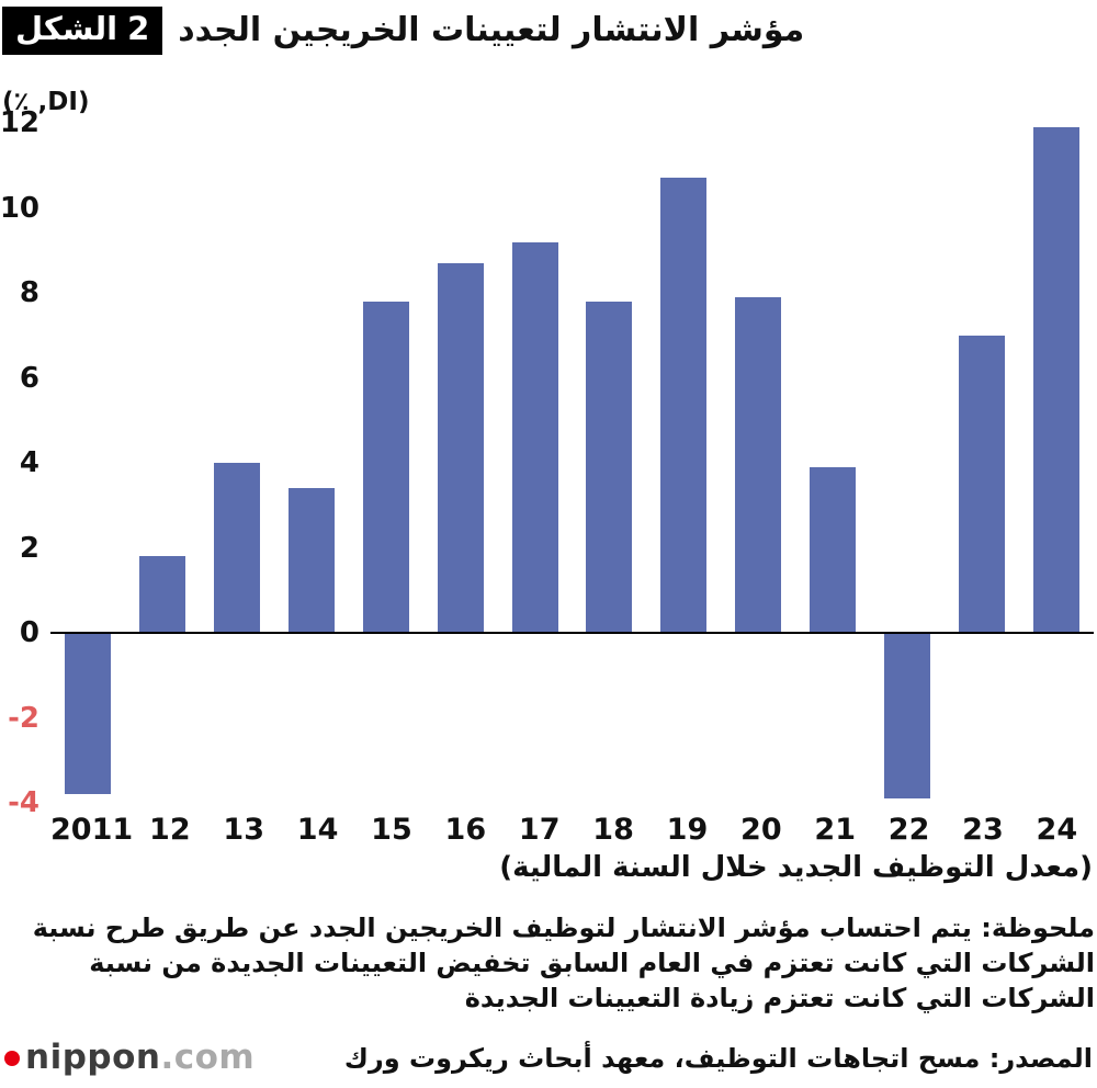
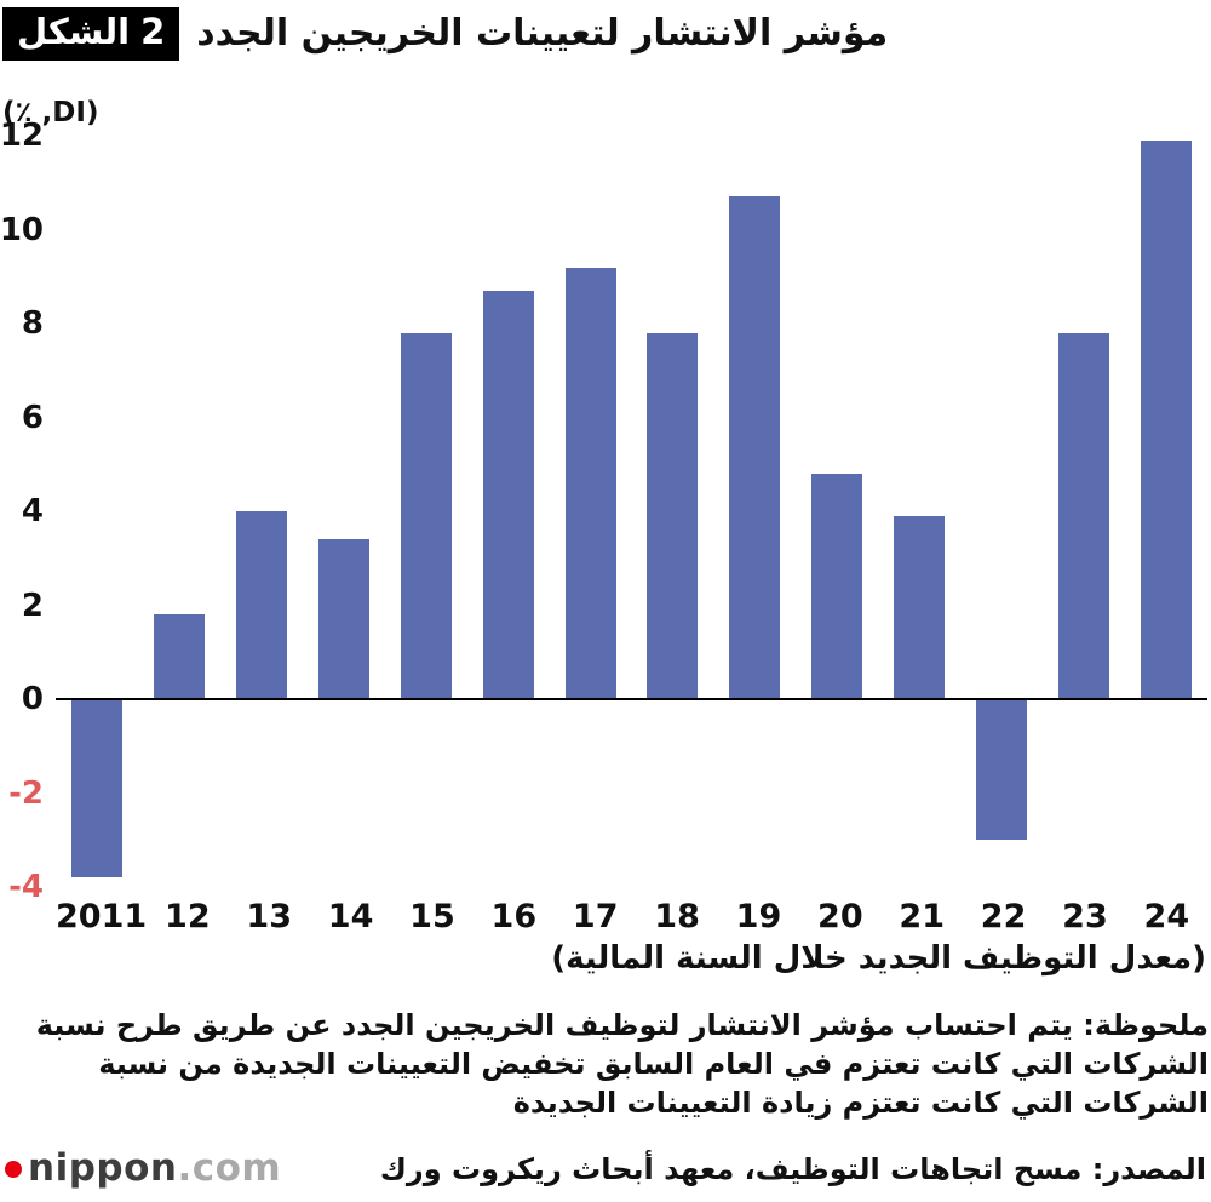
20: 7.9 -> 4.8
22: -3.9 -> -3.0
23: 7.0 -> 7.8
